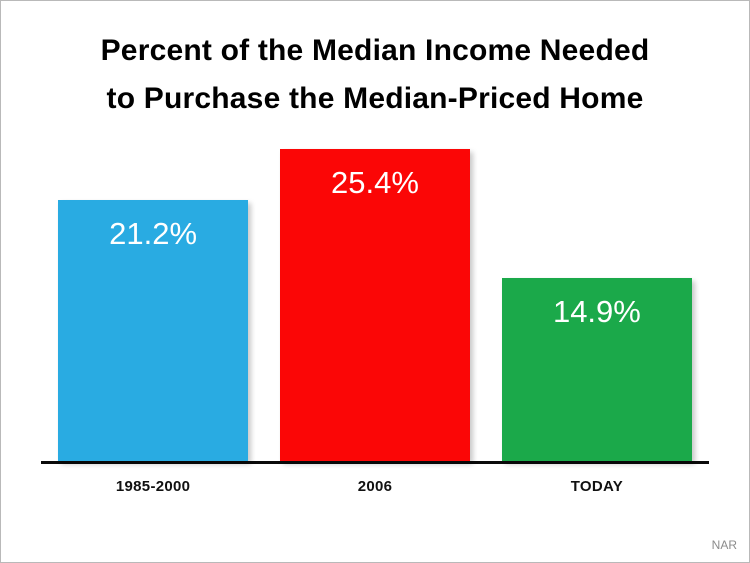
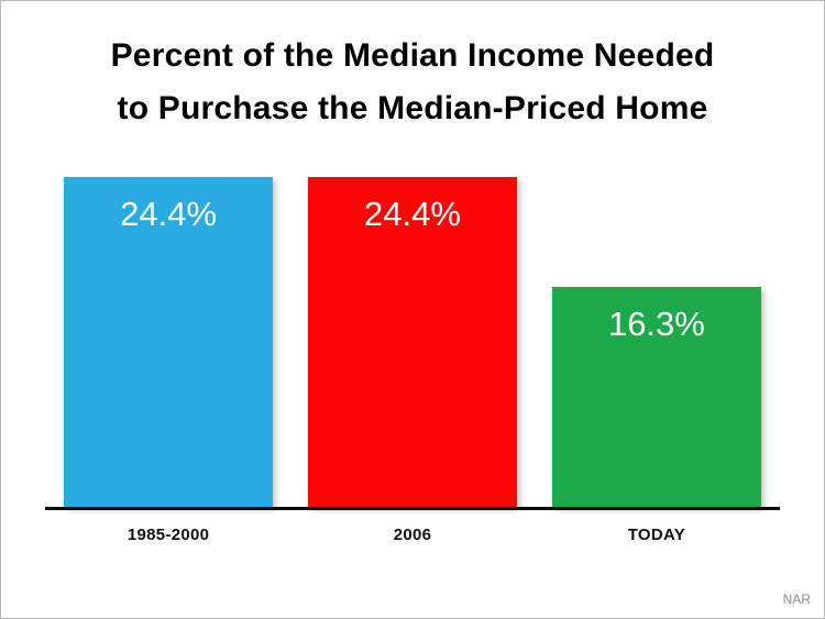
1985-2000: 21.2% -> 24.4%
2006: 25.4% -> 24.4%
TODAY: 14.9% -> 16.3%
